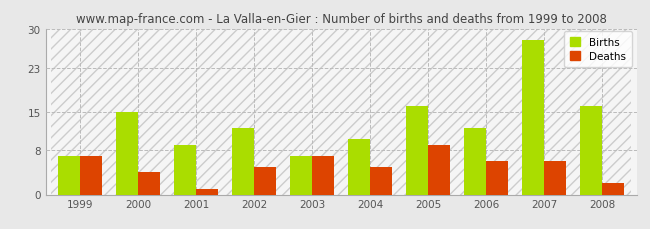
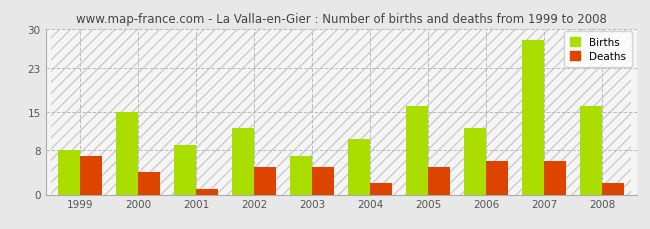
Births/1999: 7 -> 8
Deaths/2003: 7 -> 5
Deaths/2004: 5 -> 2
Deaths/2005: 9 -> 5
